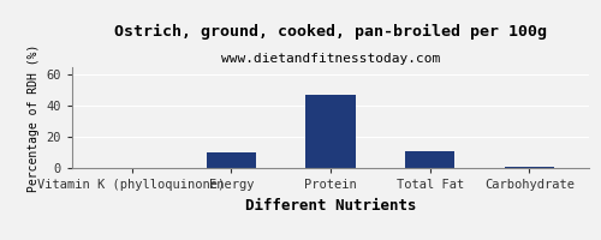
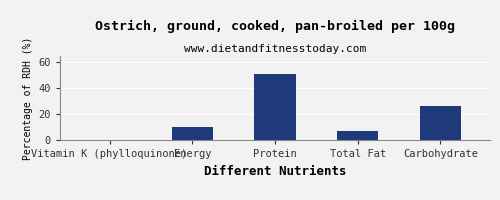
Protein: 47 -> 51
Total Fat: 11 -> 7
Carbohydrate: 1 -> 26
